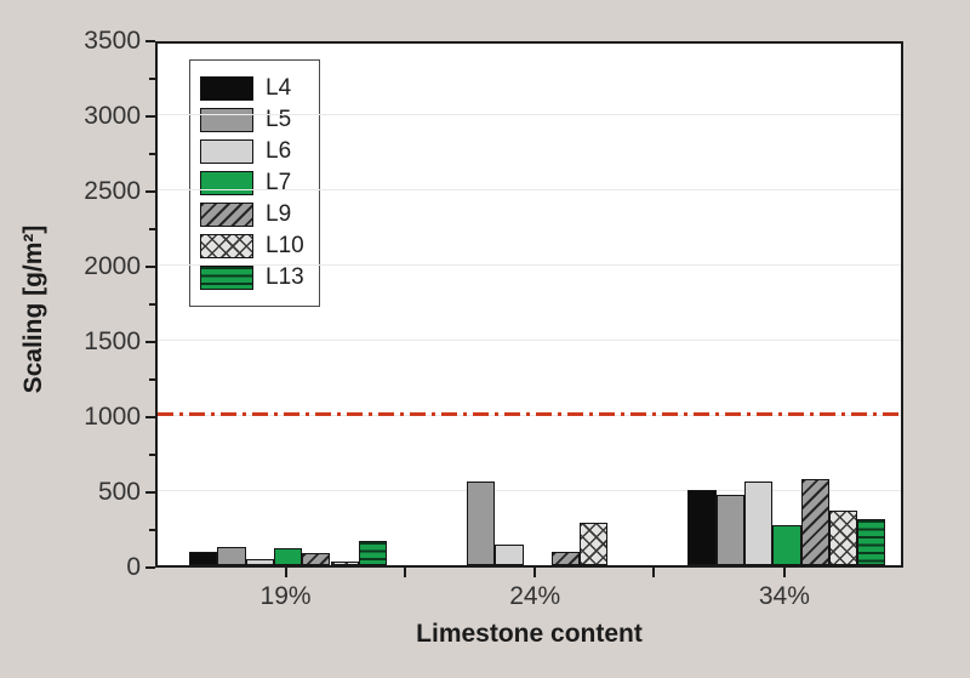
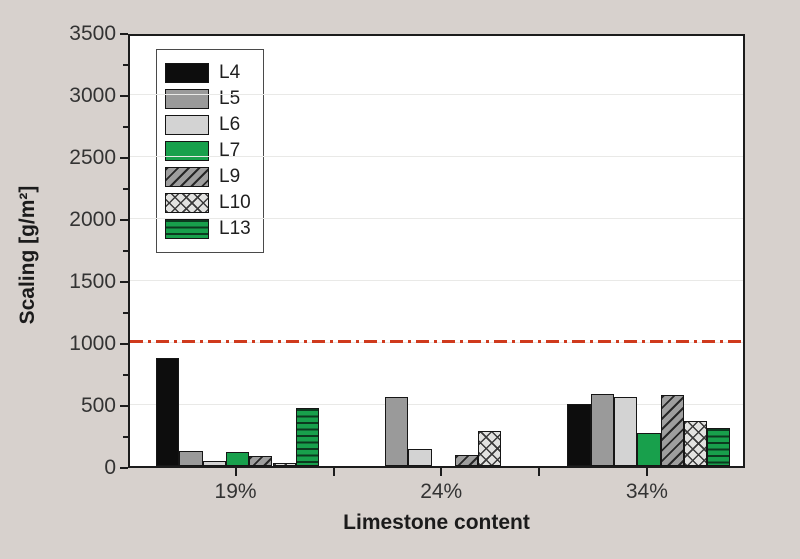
L4/19%: 90 -> 870
L13/19%: 160 -> 470
L5/34%: 470 -> 580
